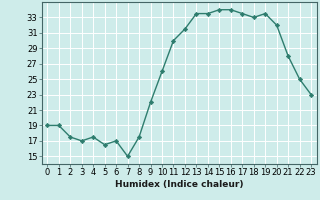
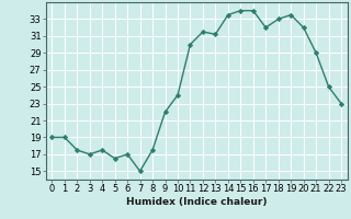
10: 26.0 -> 24.0
13: 33.5 -> 31.2
17: 33.5 -> 32.0
21: 28.0 -> 29.0
